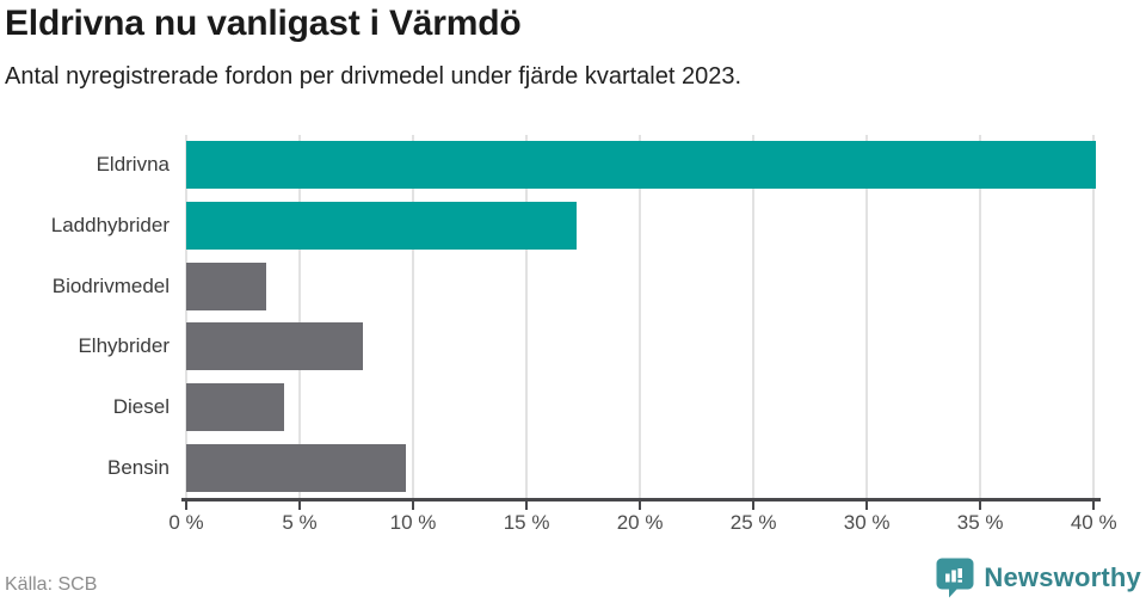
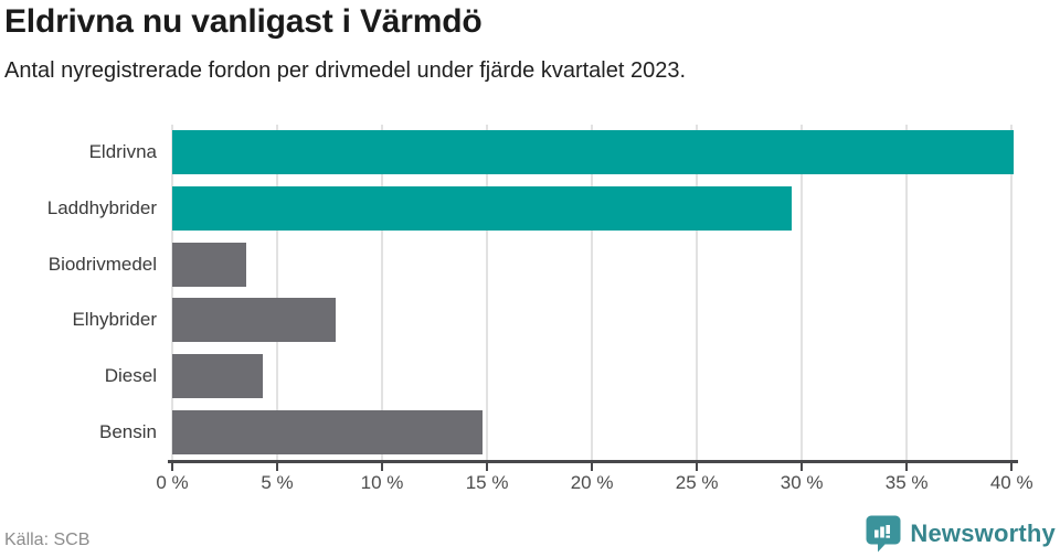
Laddhybrider: 17.2% -> 29.5%
Bensin: 9.7% -> 14.8%
